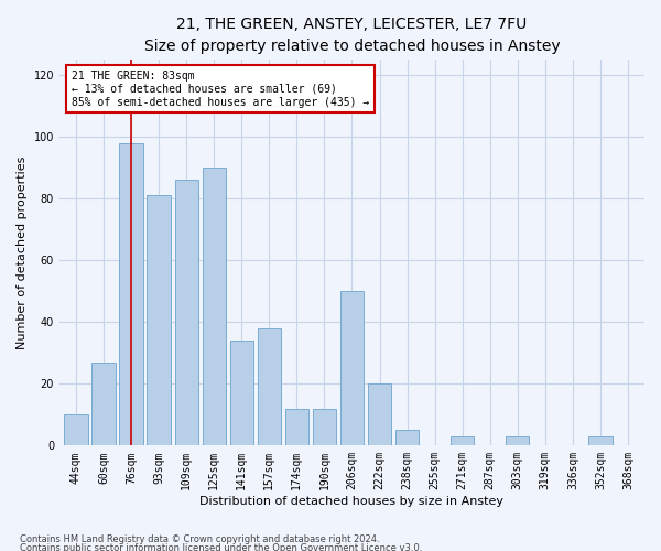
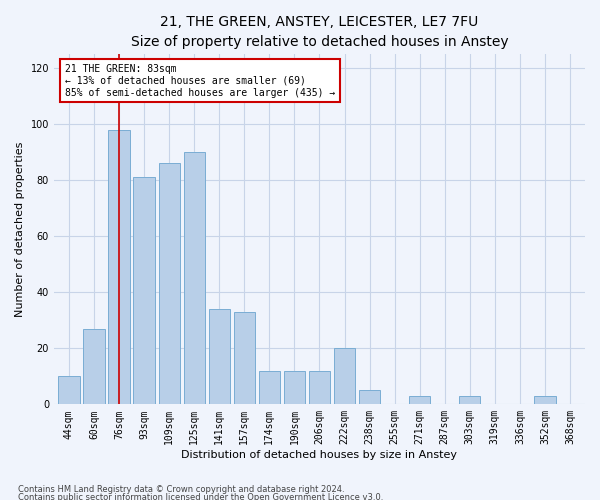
157sqm: 38 -> 33
206sqm: 50 -> 12
